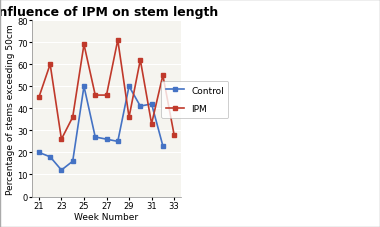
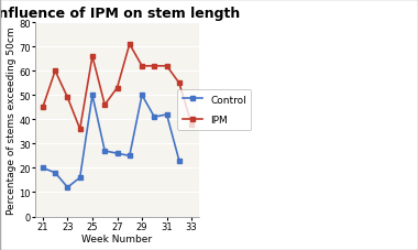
IPM/23: 26 -> 49
IPM/25: 69 -> 66
IPM/27: 46 -> 53
IPM/29: 36 -> 62
IPM/31: 33 -> 62
IPM/33: 28 -> 38
